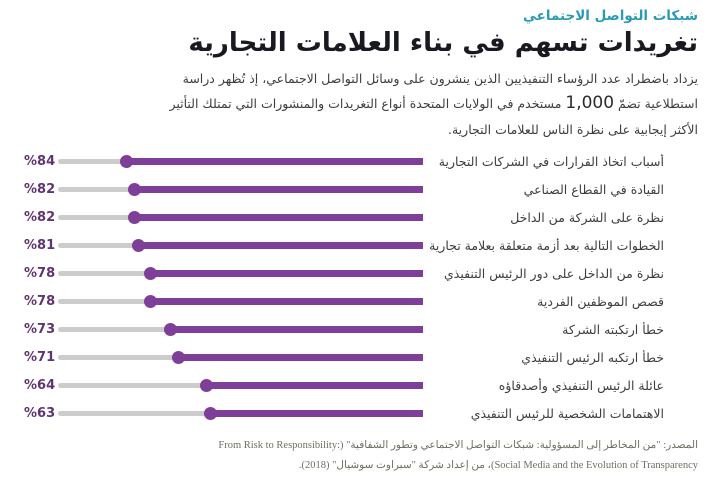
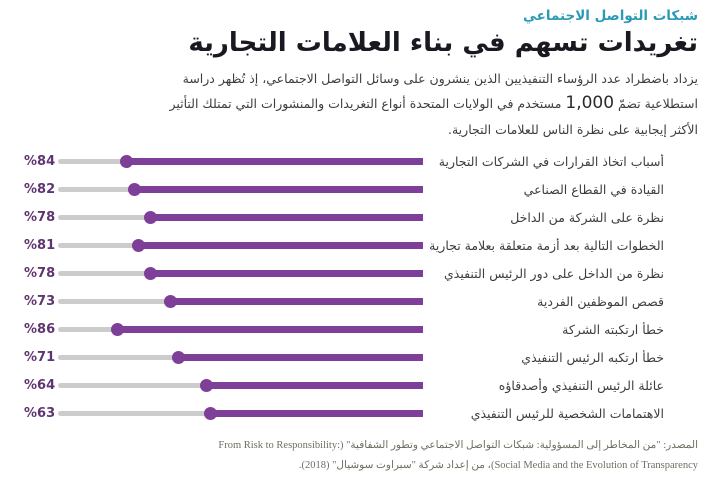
نظرة على الشركة من الداخل: 82 -> 78
قصص الموظفين الفردية: 78 -> 73
خطأ ارتكبته الشركة: 73 -> 86
